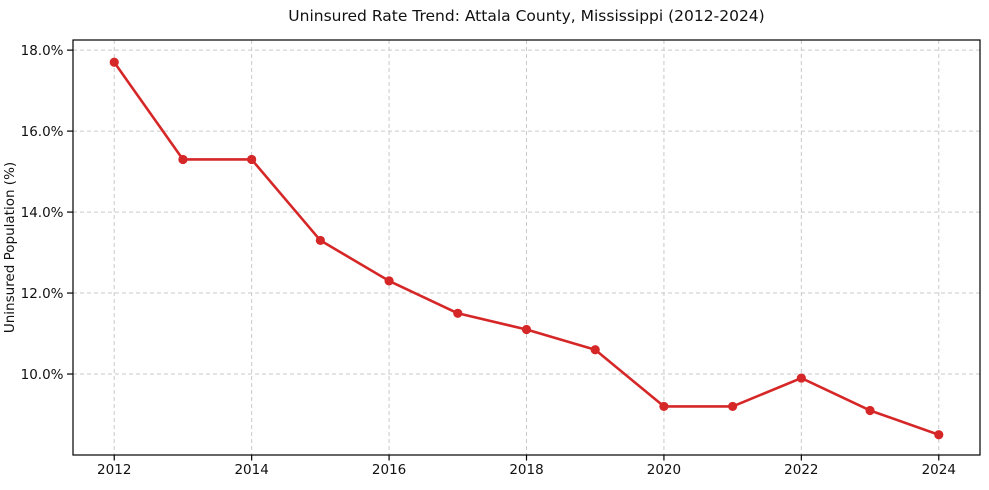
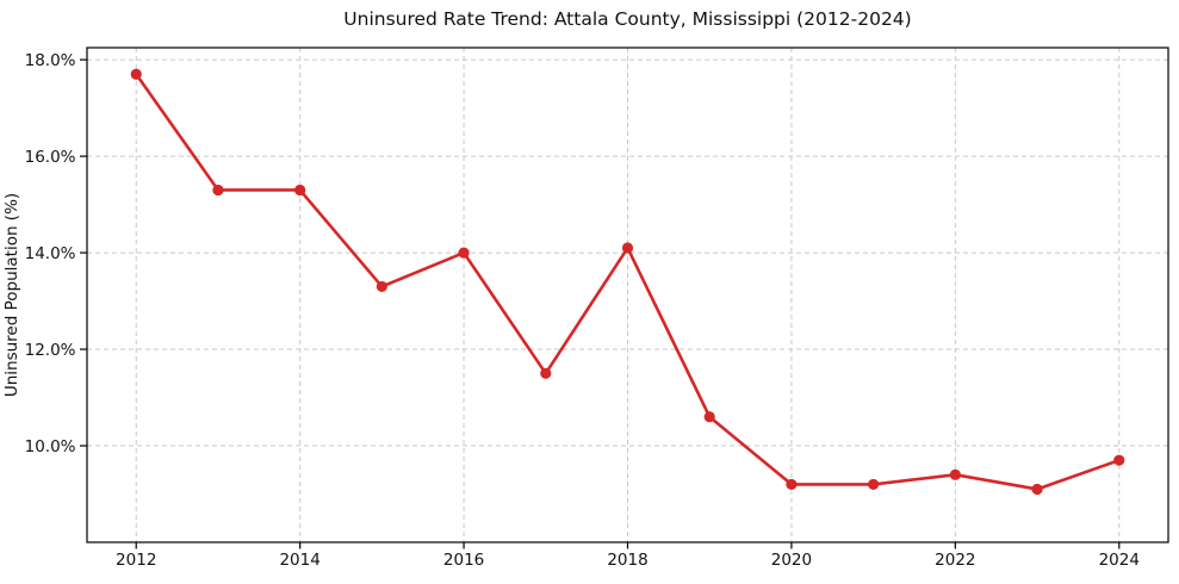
2016: 12.3% -> 14.0%
2018: 11.1% -> 14.1%
2022: 9.9% -> 9.4%
2024: 8.5% -> 9.7%
